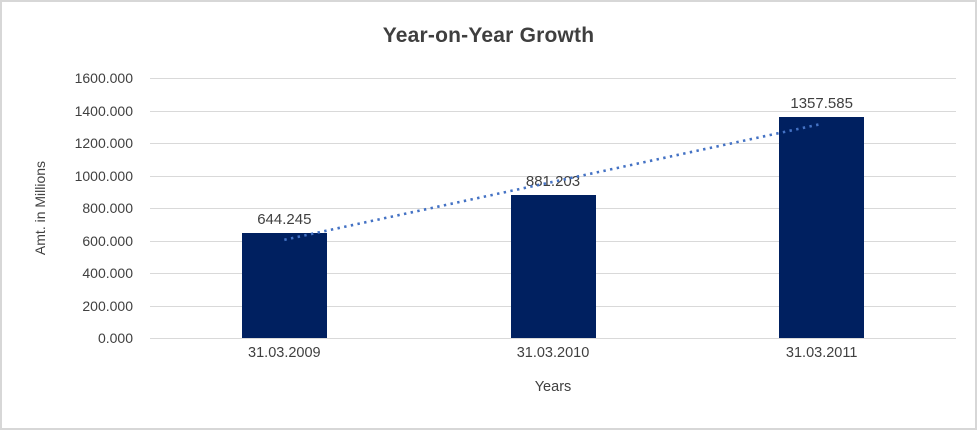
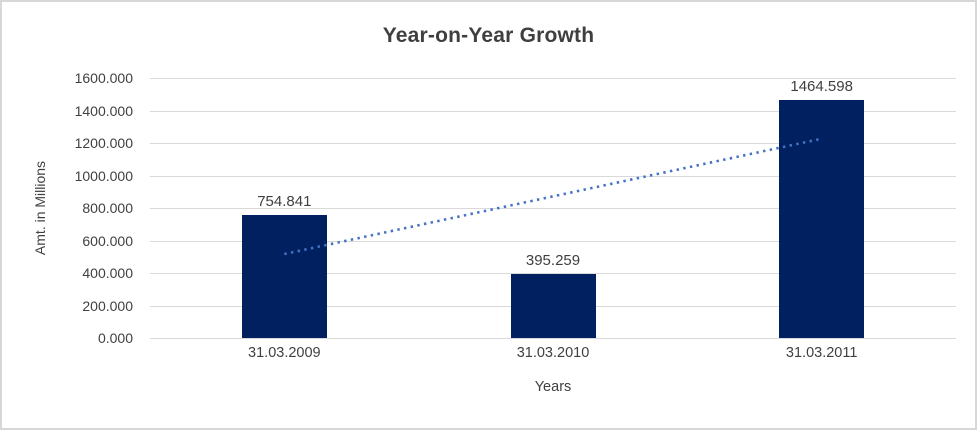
31.03.2009: 644.245 -> 754.841
31.03.2010: 881.203 -> 395.259
31.03.2011: 1357.585 -> 1464.598
